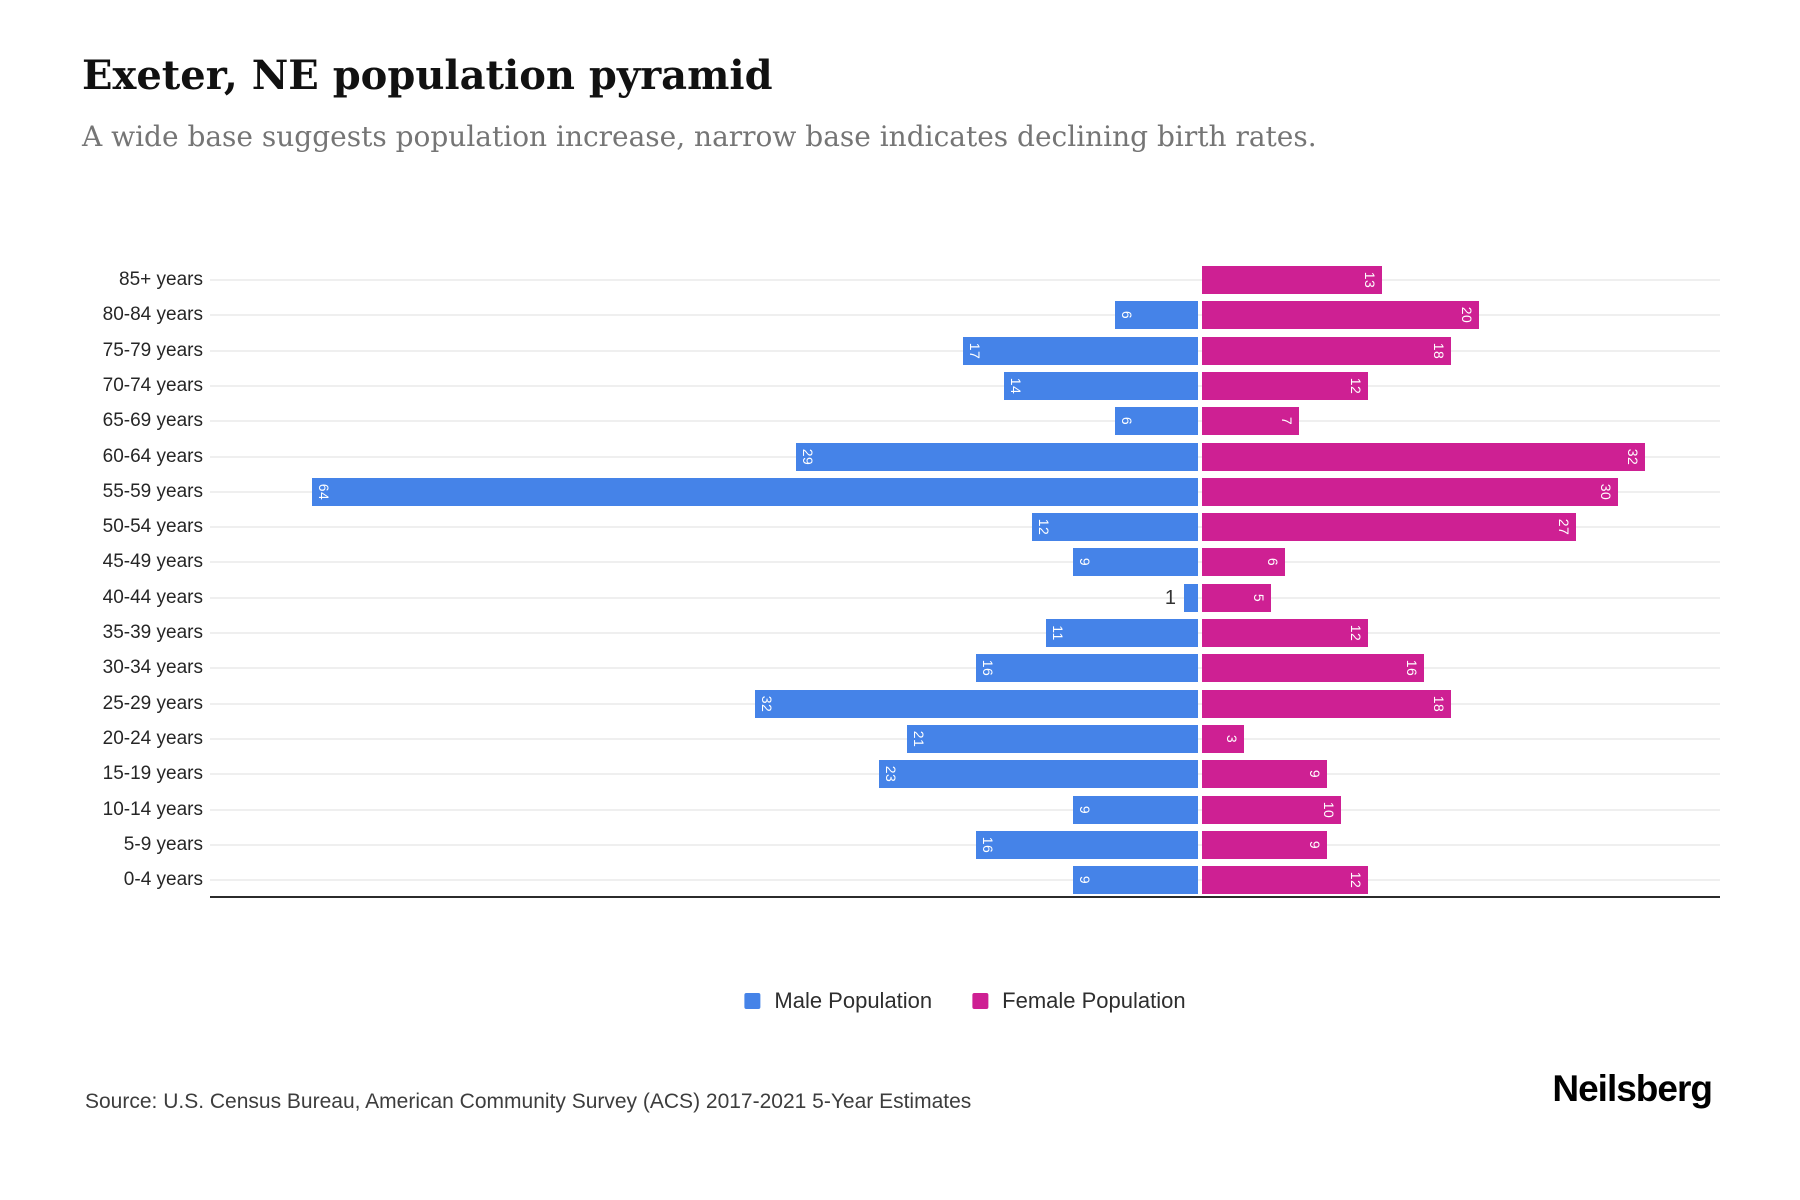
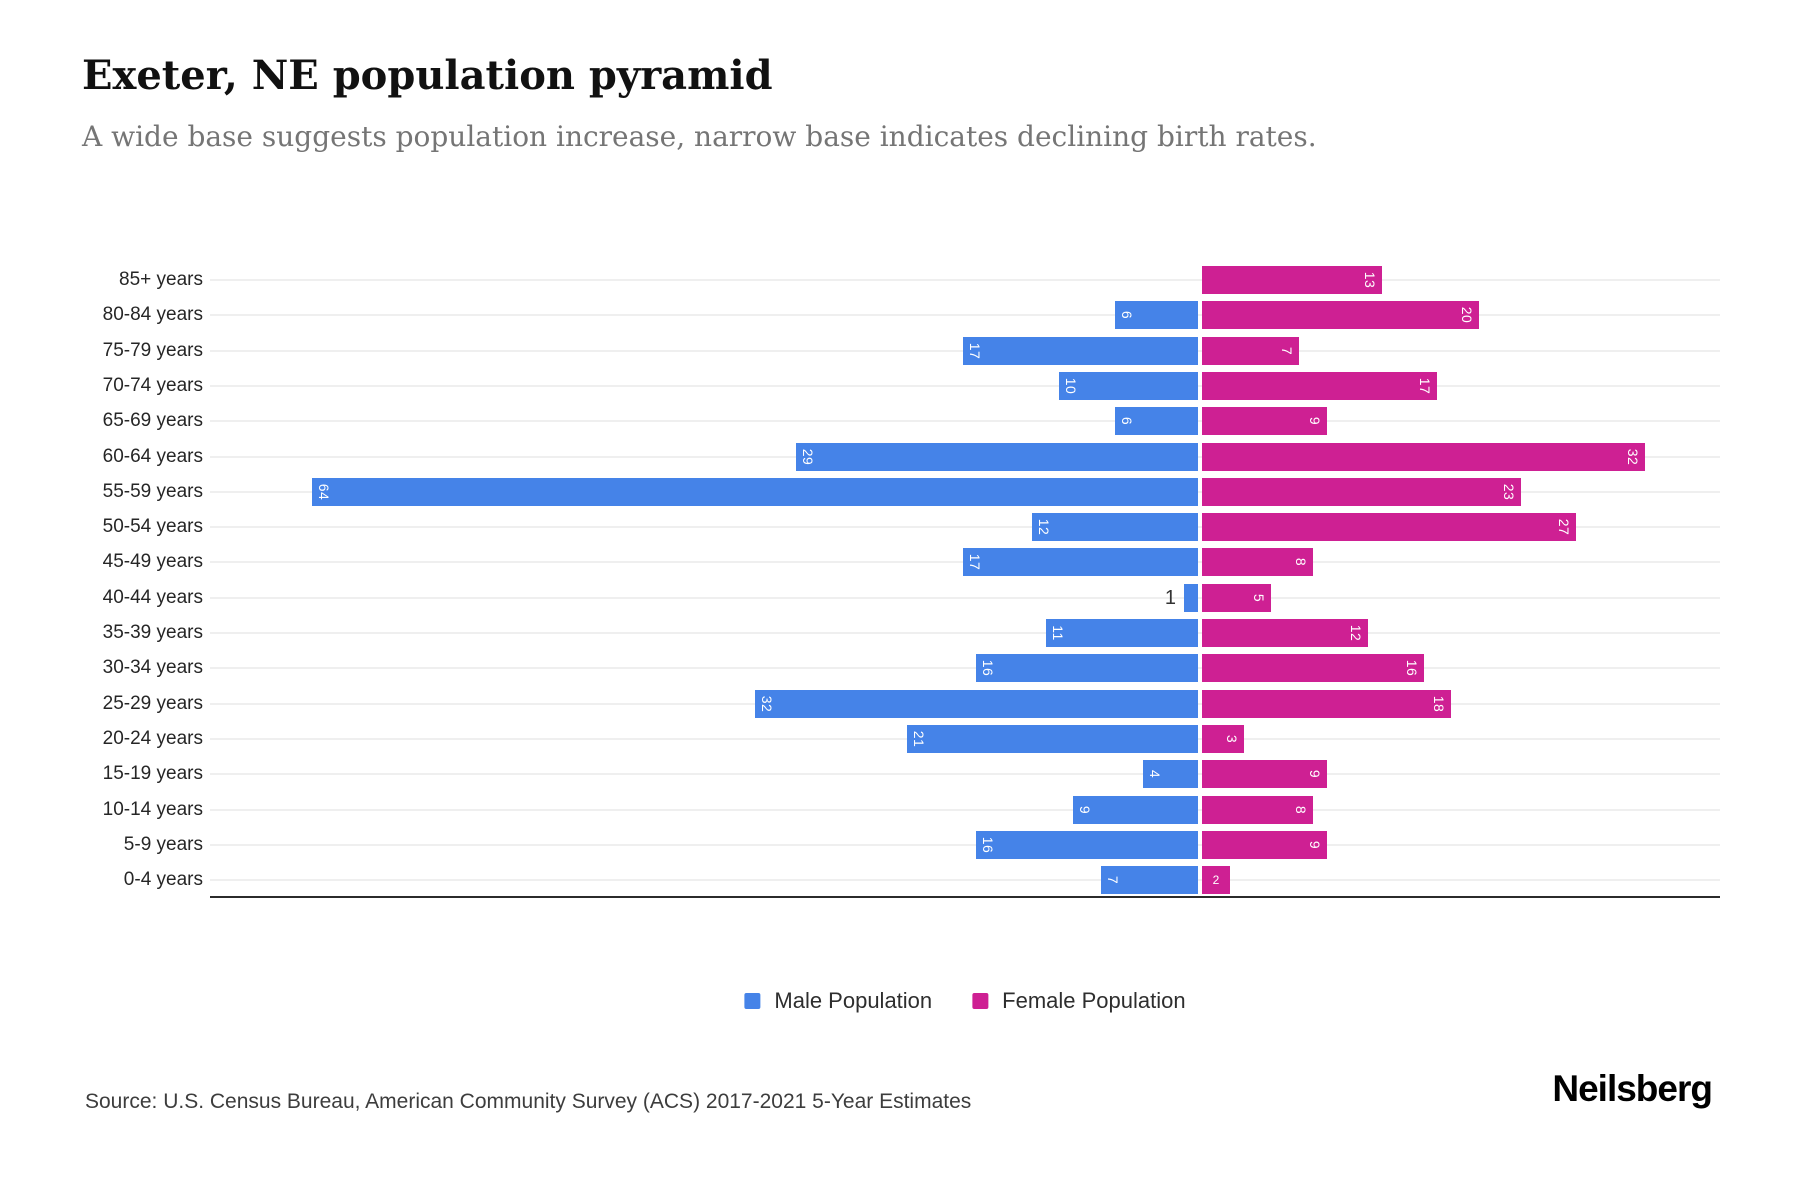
Female Population/75-79 years: 18 -> 7
Male Population/70-74 years: 14 -> 10
Female Population/70-74 years: 12 -> 17
Female Population/65-69 years: 7 -> 9
Female Population/55-59 years: 30 -> 23
Male Population/45-49 years: 9 -> 17
Female Population/45-49 years: 6 -> 8
Male Population/15-19 years: 23 -> 4
Female Population/10-14 years: 10 -> 8
Male Population/0-4 years: 9 -> 7
Female Population/0-4 years: 12 -> 2
